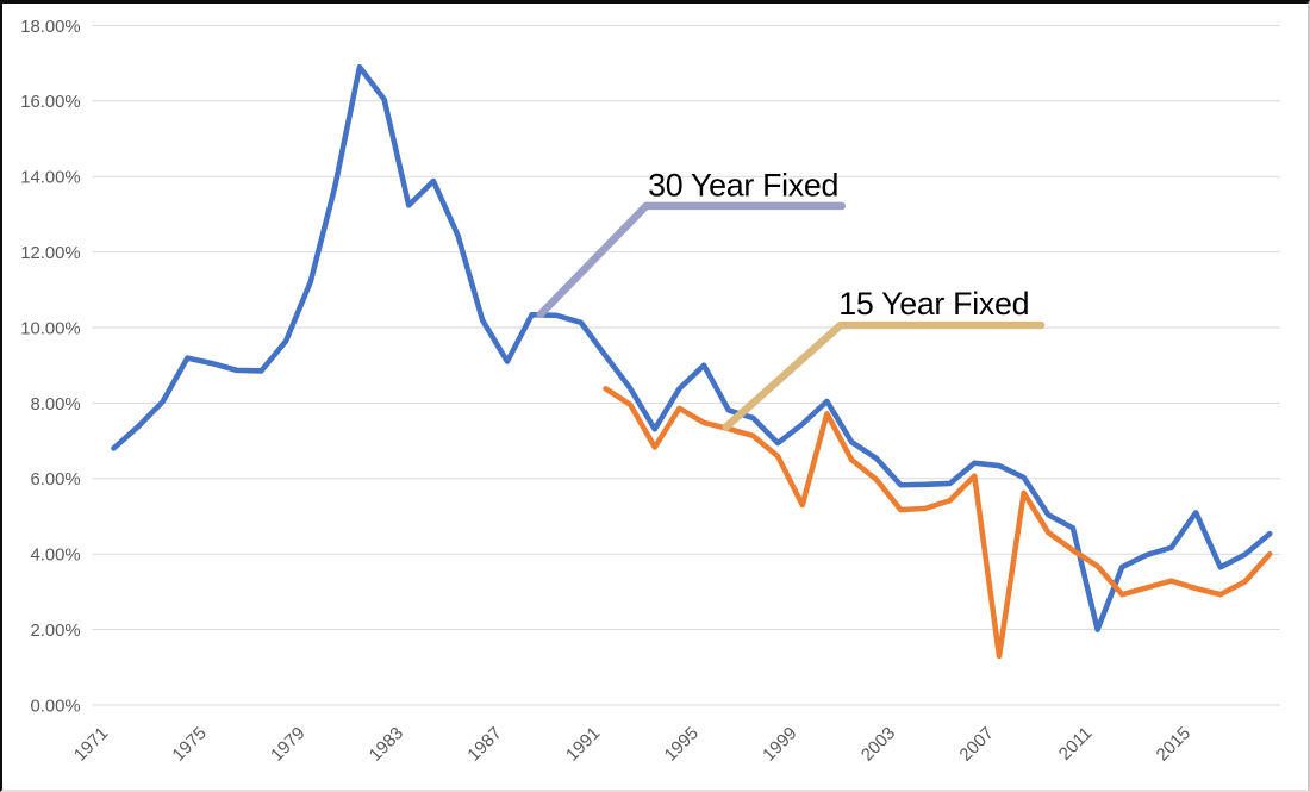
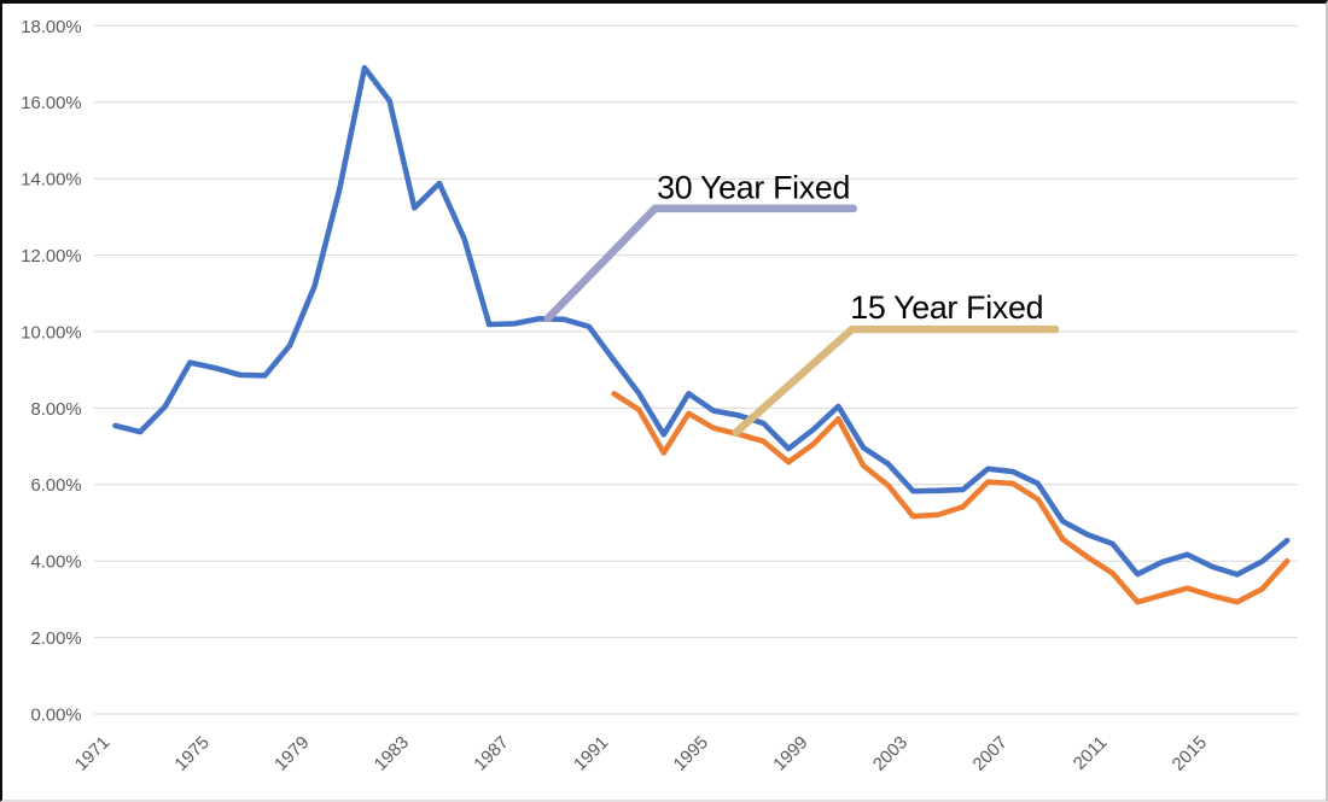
30 Year Fixed/1971: 6.8% -> 7.5%
30 Year Fixed/1987: 9.1% -> 10.2%
30 Year Fixed/1995: 9.0% -> 7.9%
15 Year Fixed/1999: 5.3% -> 7.1%
15 Year Fixed/2007: 1.3% -> 6.0%
30 Year Fixed/2011: 2.0% -> 4.5%
30 Year Fixed/2015: 5.1% -> 3.9%
